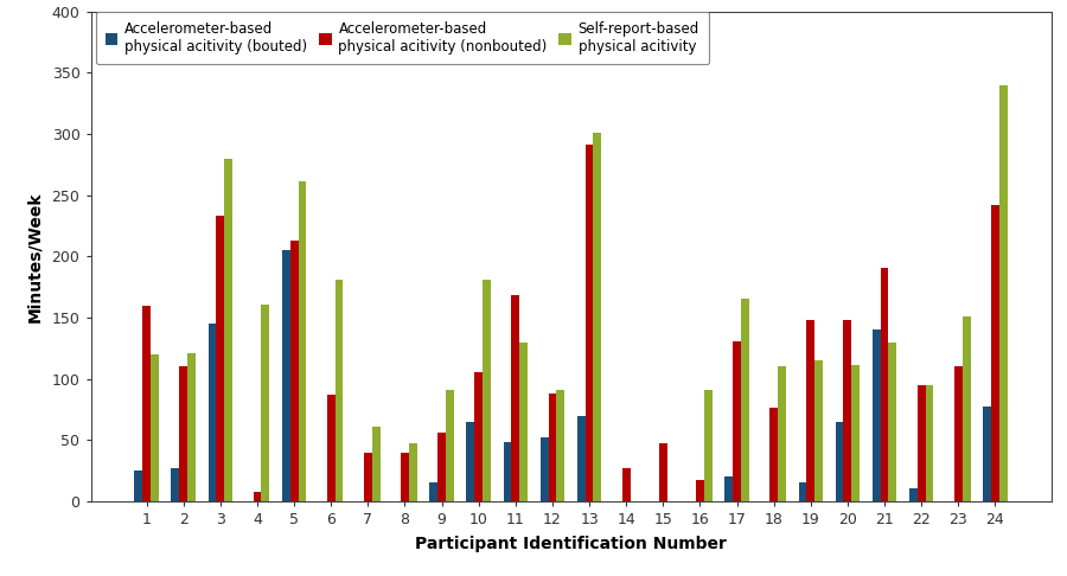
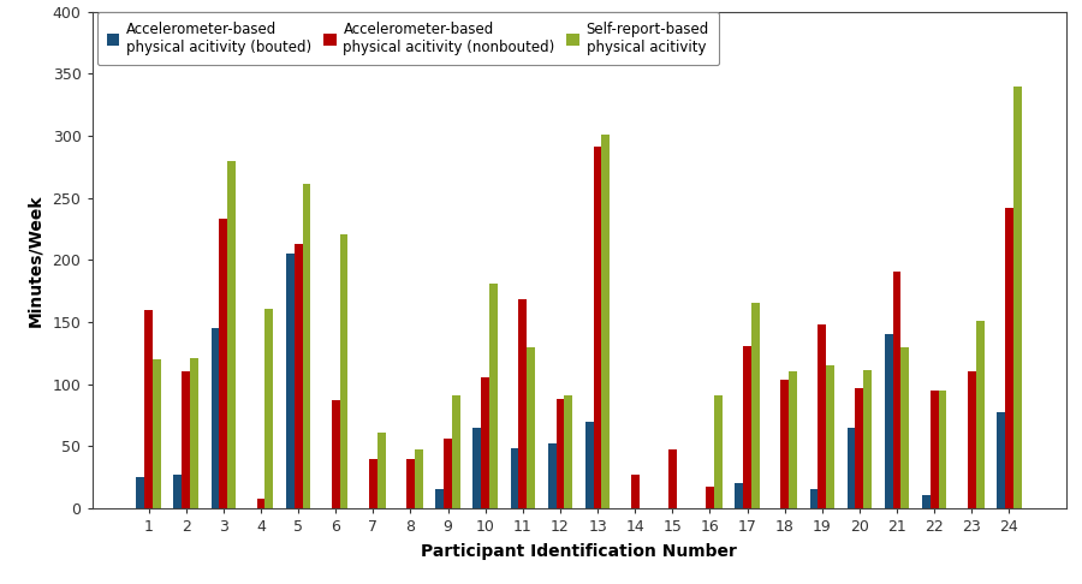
Self-report-based physical acitivity/6: 181 -> 221
Accelerometer-based physical acitivity (nonbouted)/18: 76 -> 103
Accelerometer-based physical acitivity (nonbouted)/20: 148 -> 97
